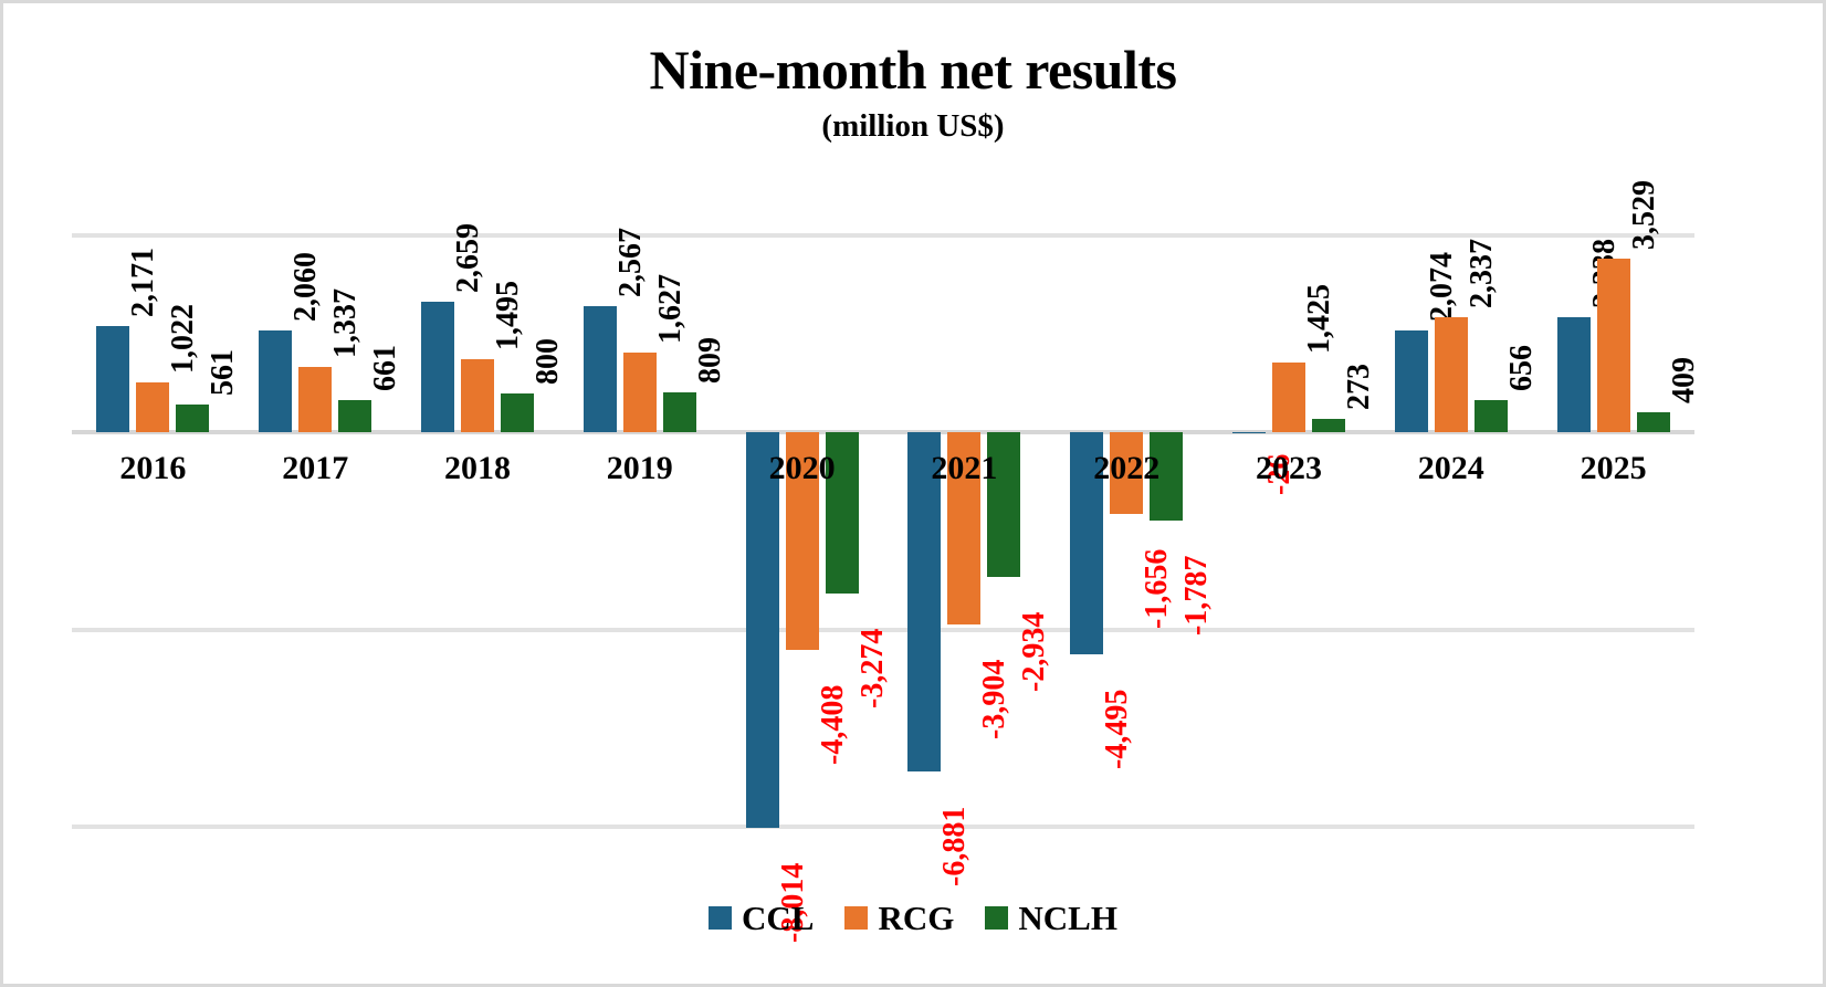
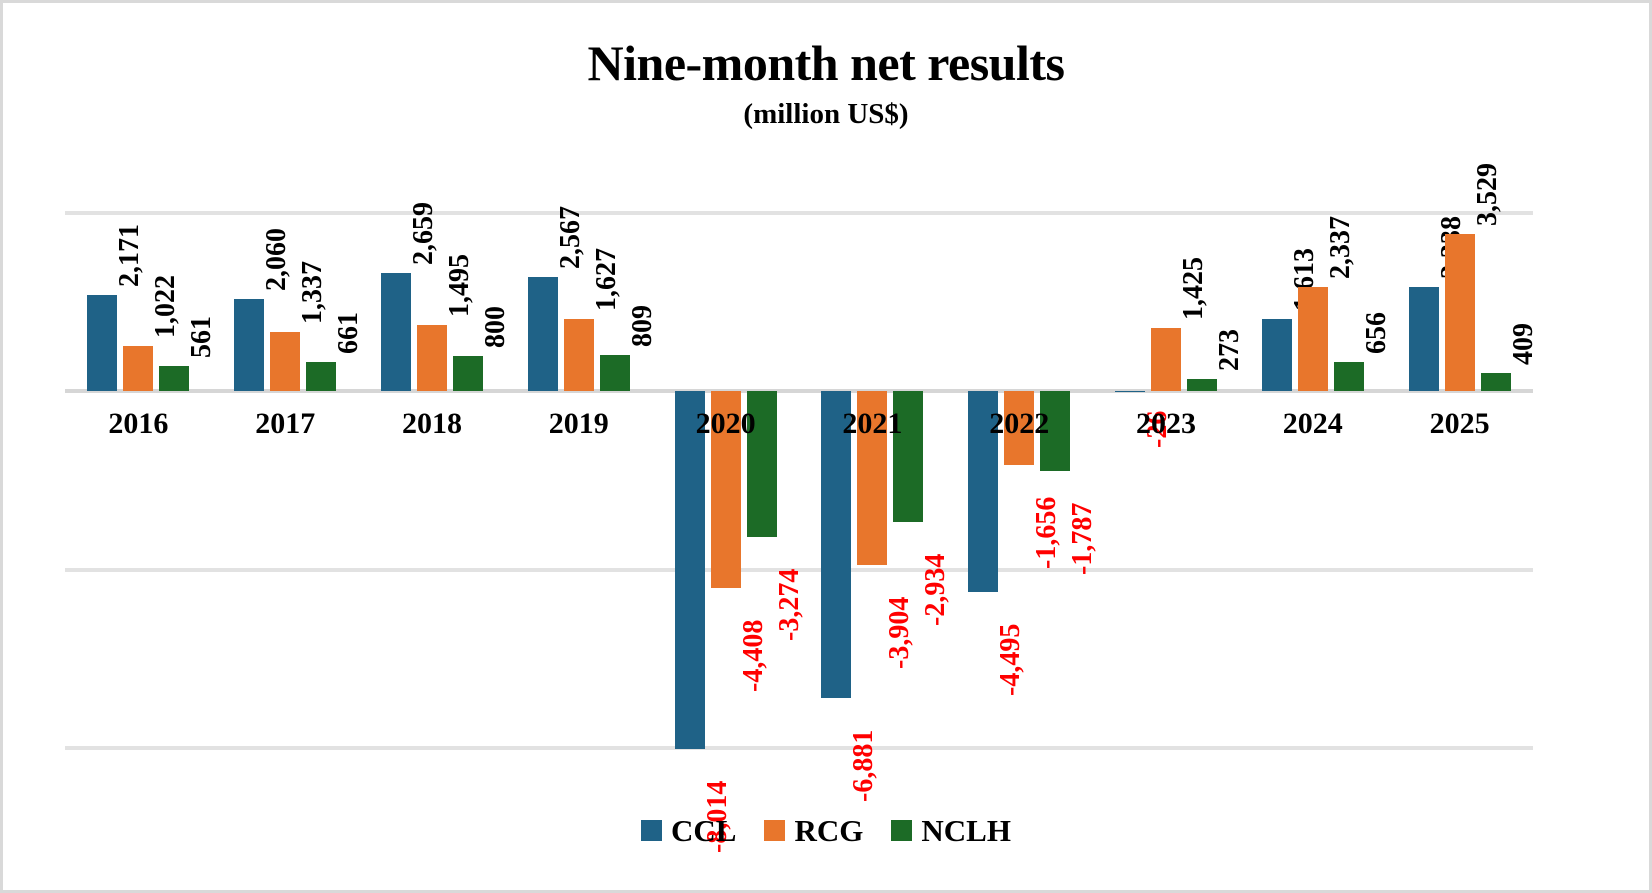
CCL/2024: 2,074 -> 1,613
